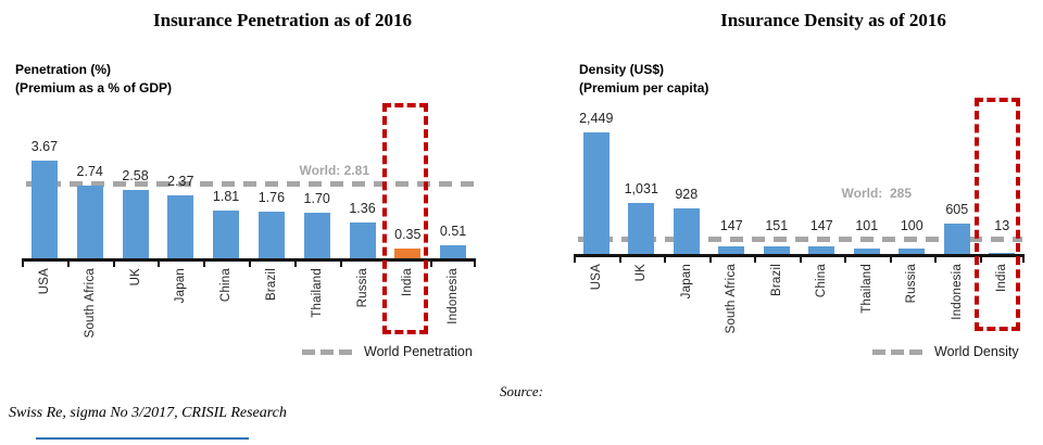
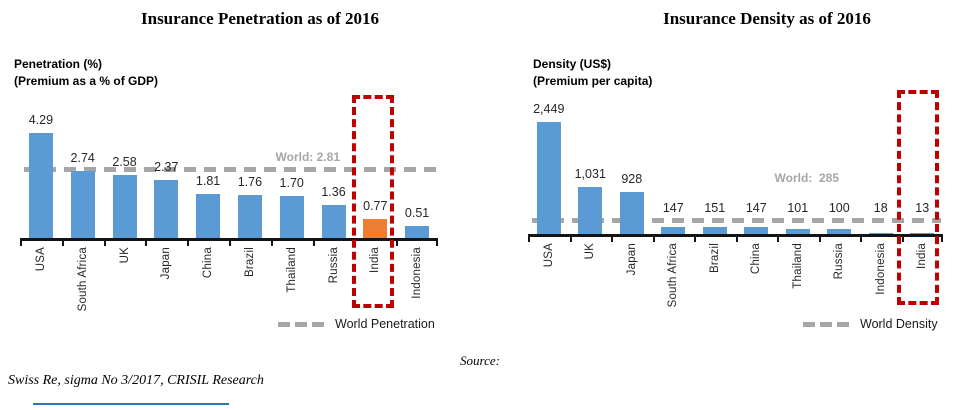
Insurance Penetration as of 2016/USA: 3.67 -> 4.29
Insurance Penetration as of 2016/India: 0.35 -> 0.77
Insurance Density as of 2016/Indonesia: 605 -> 18
